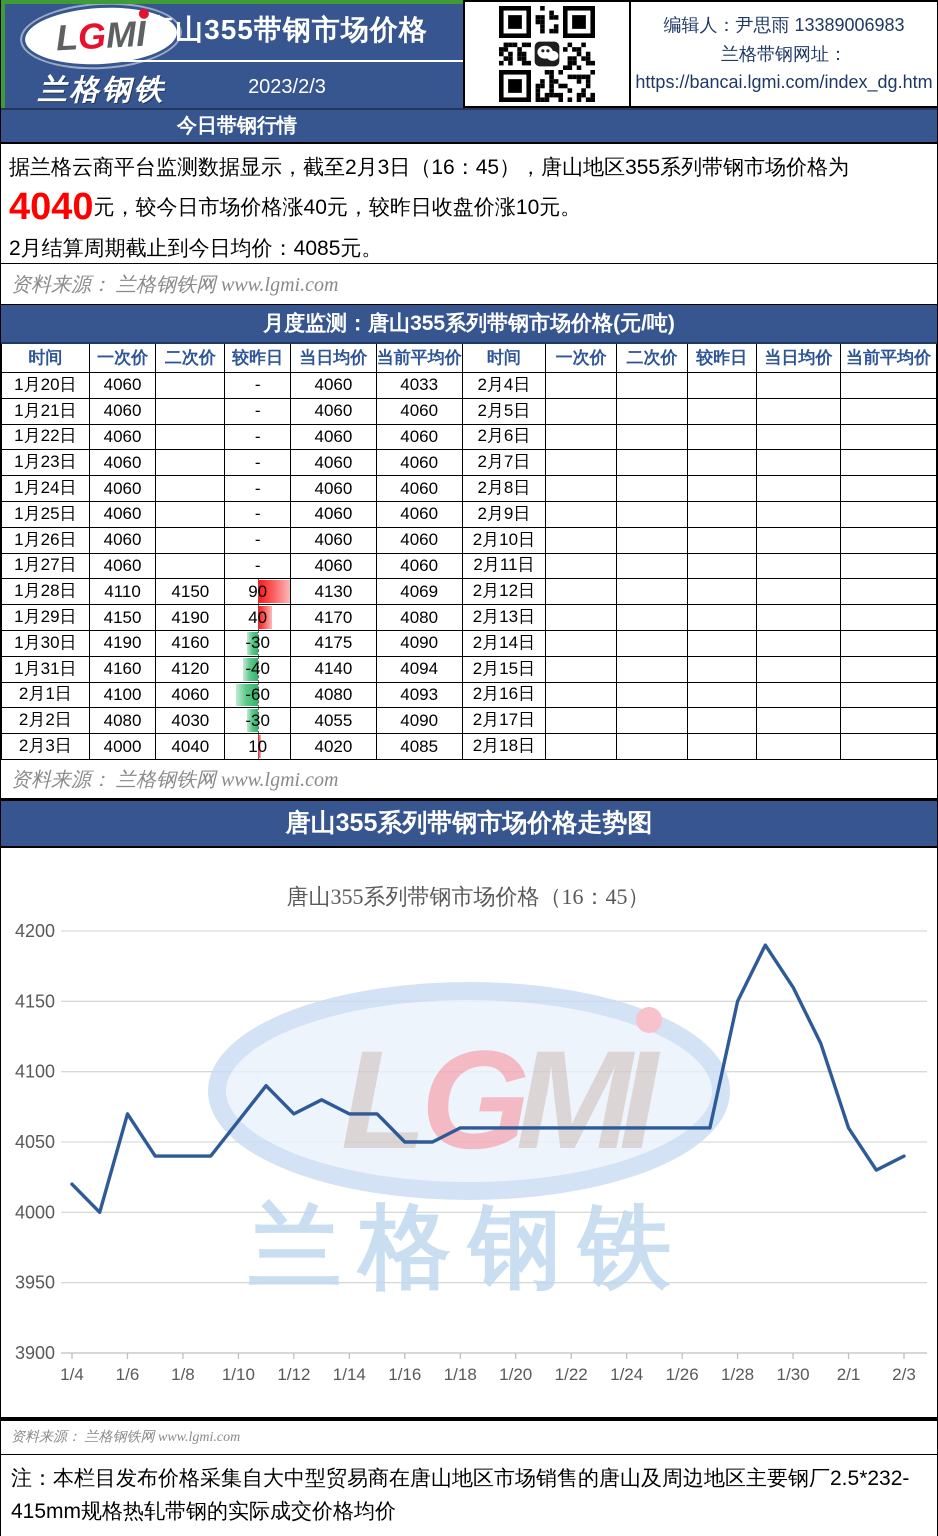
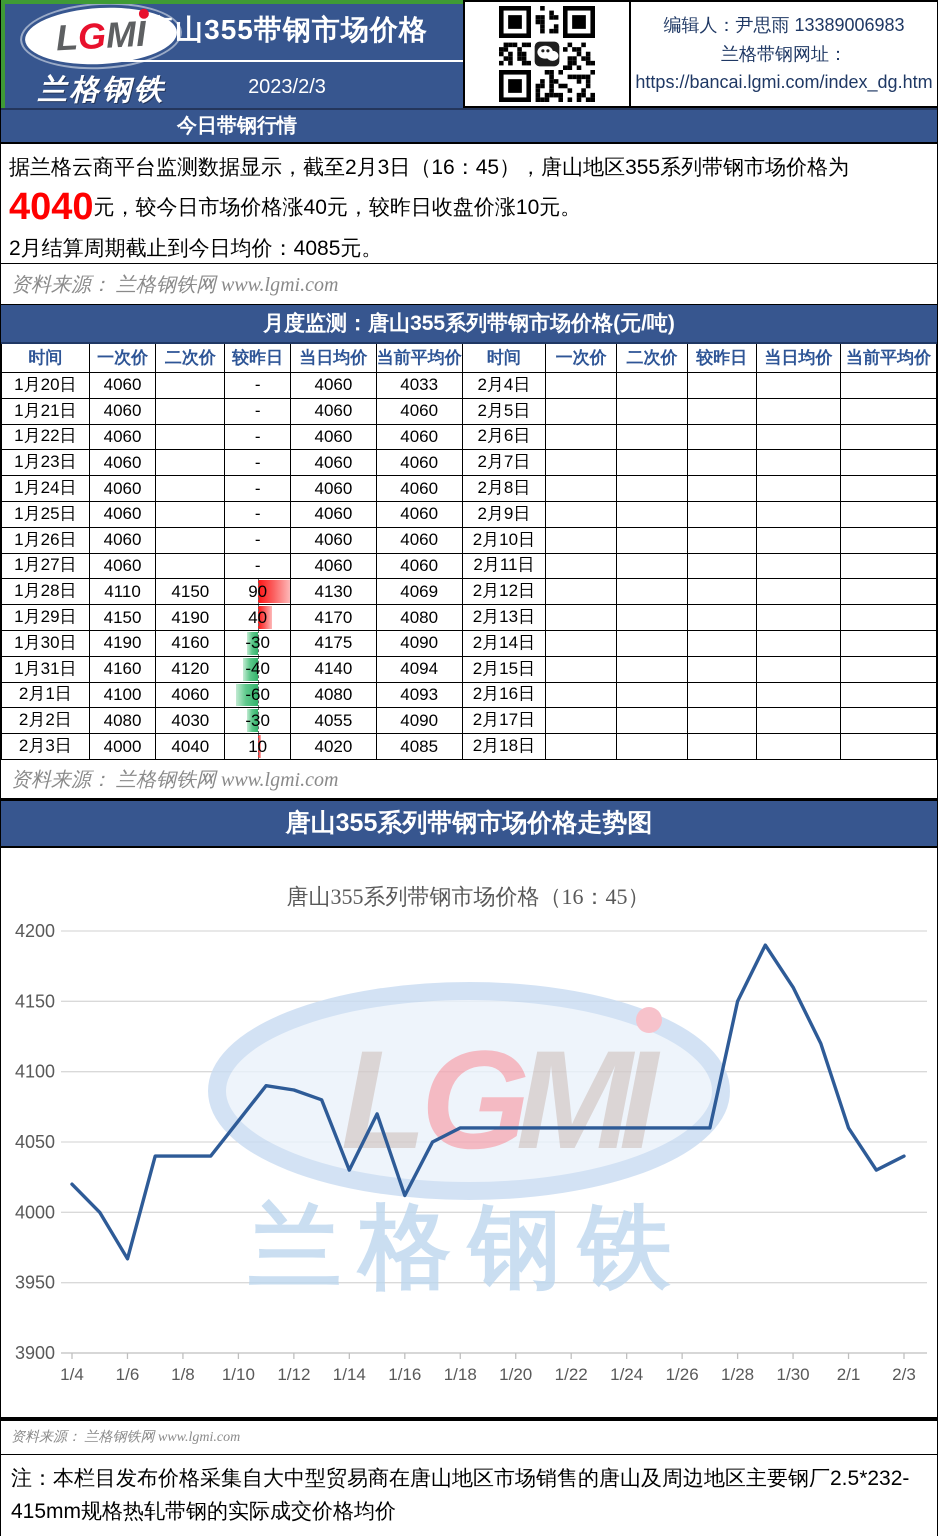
1/6: 4070 -> 3967
1/12: 4070 -> 4087
1/14: 4070 -> 4030
1/16: 4050 -> 4012
